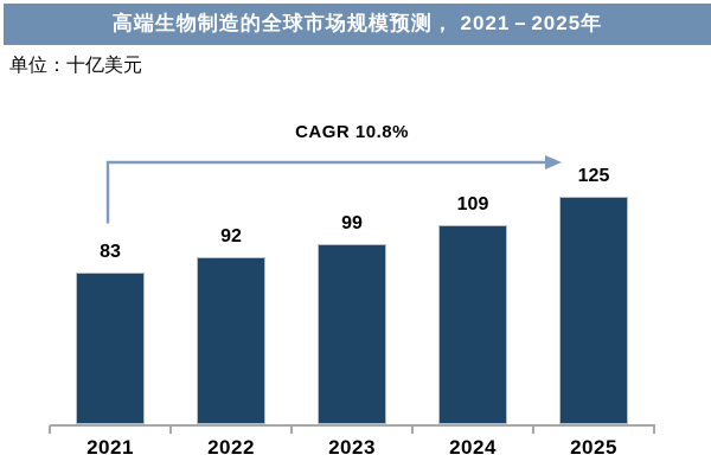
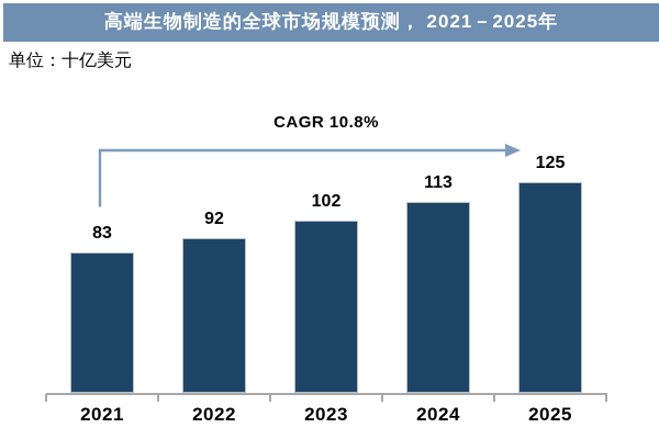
2023: 99 -> 102
2024: 109 -> 113
